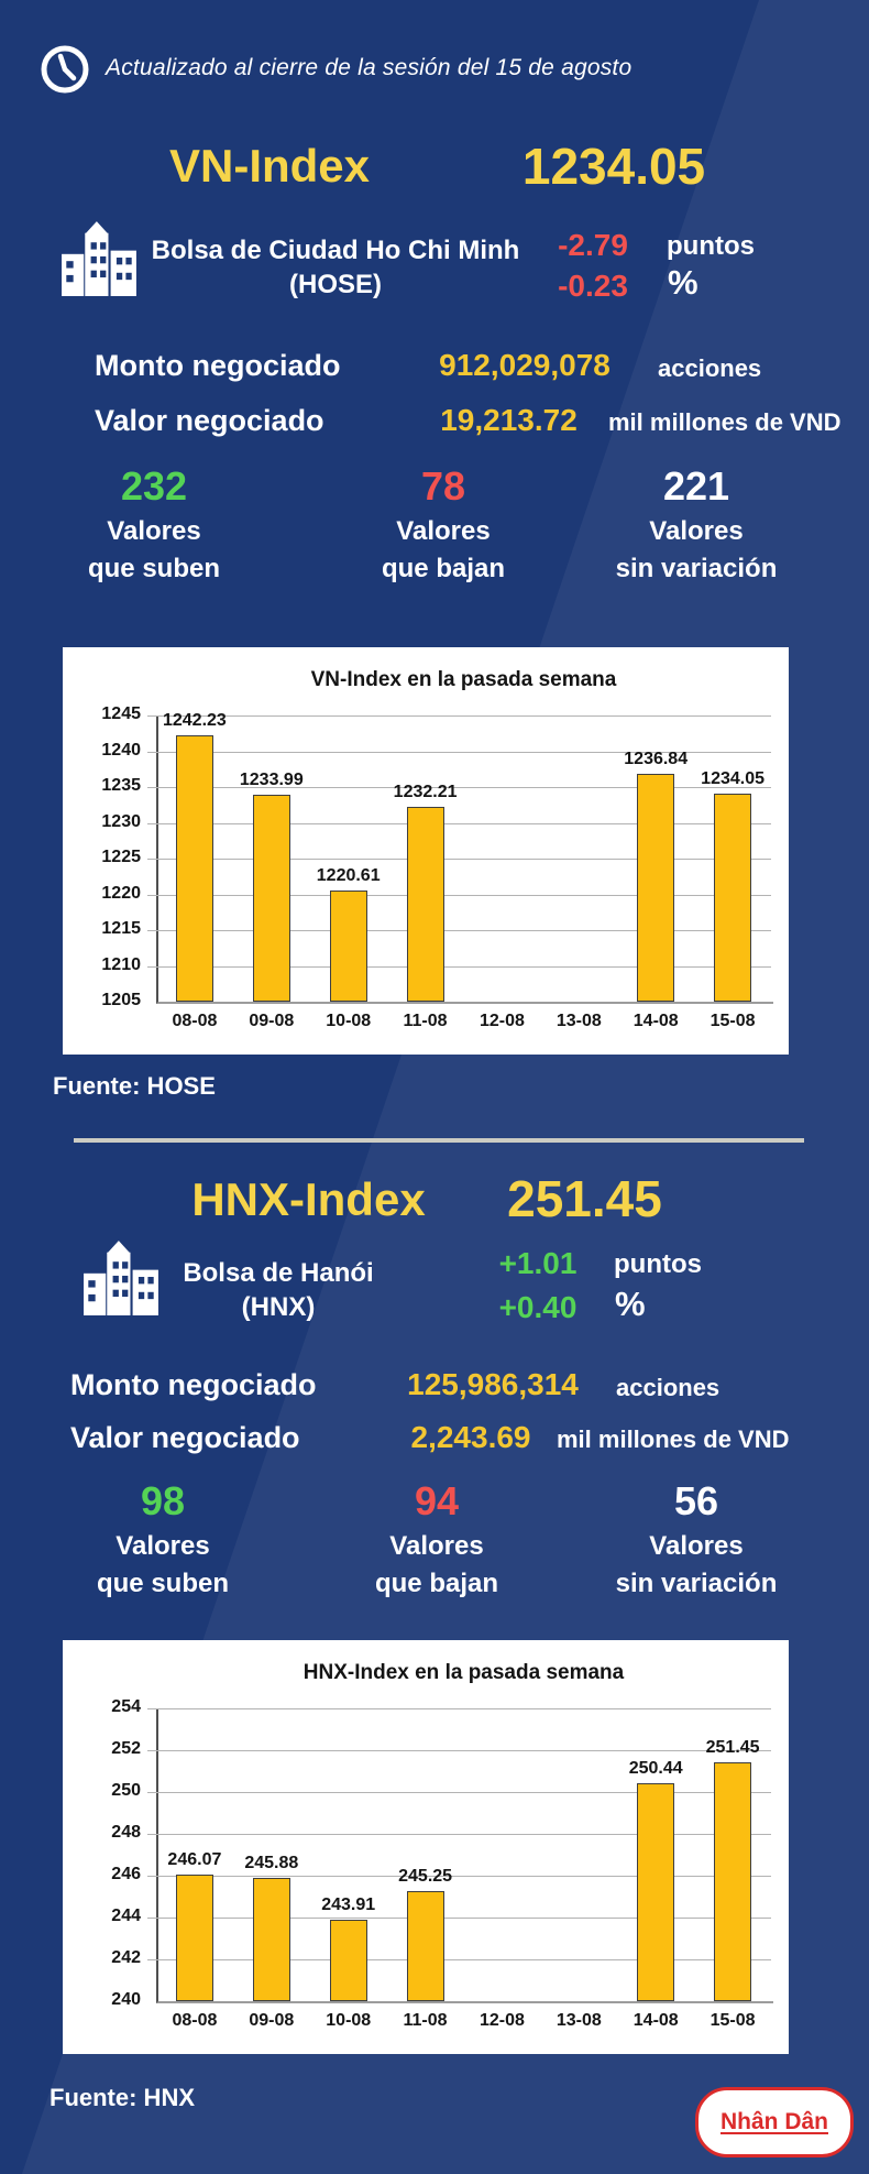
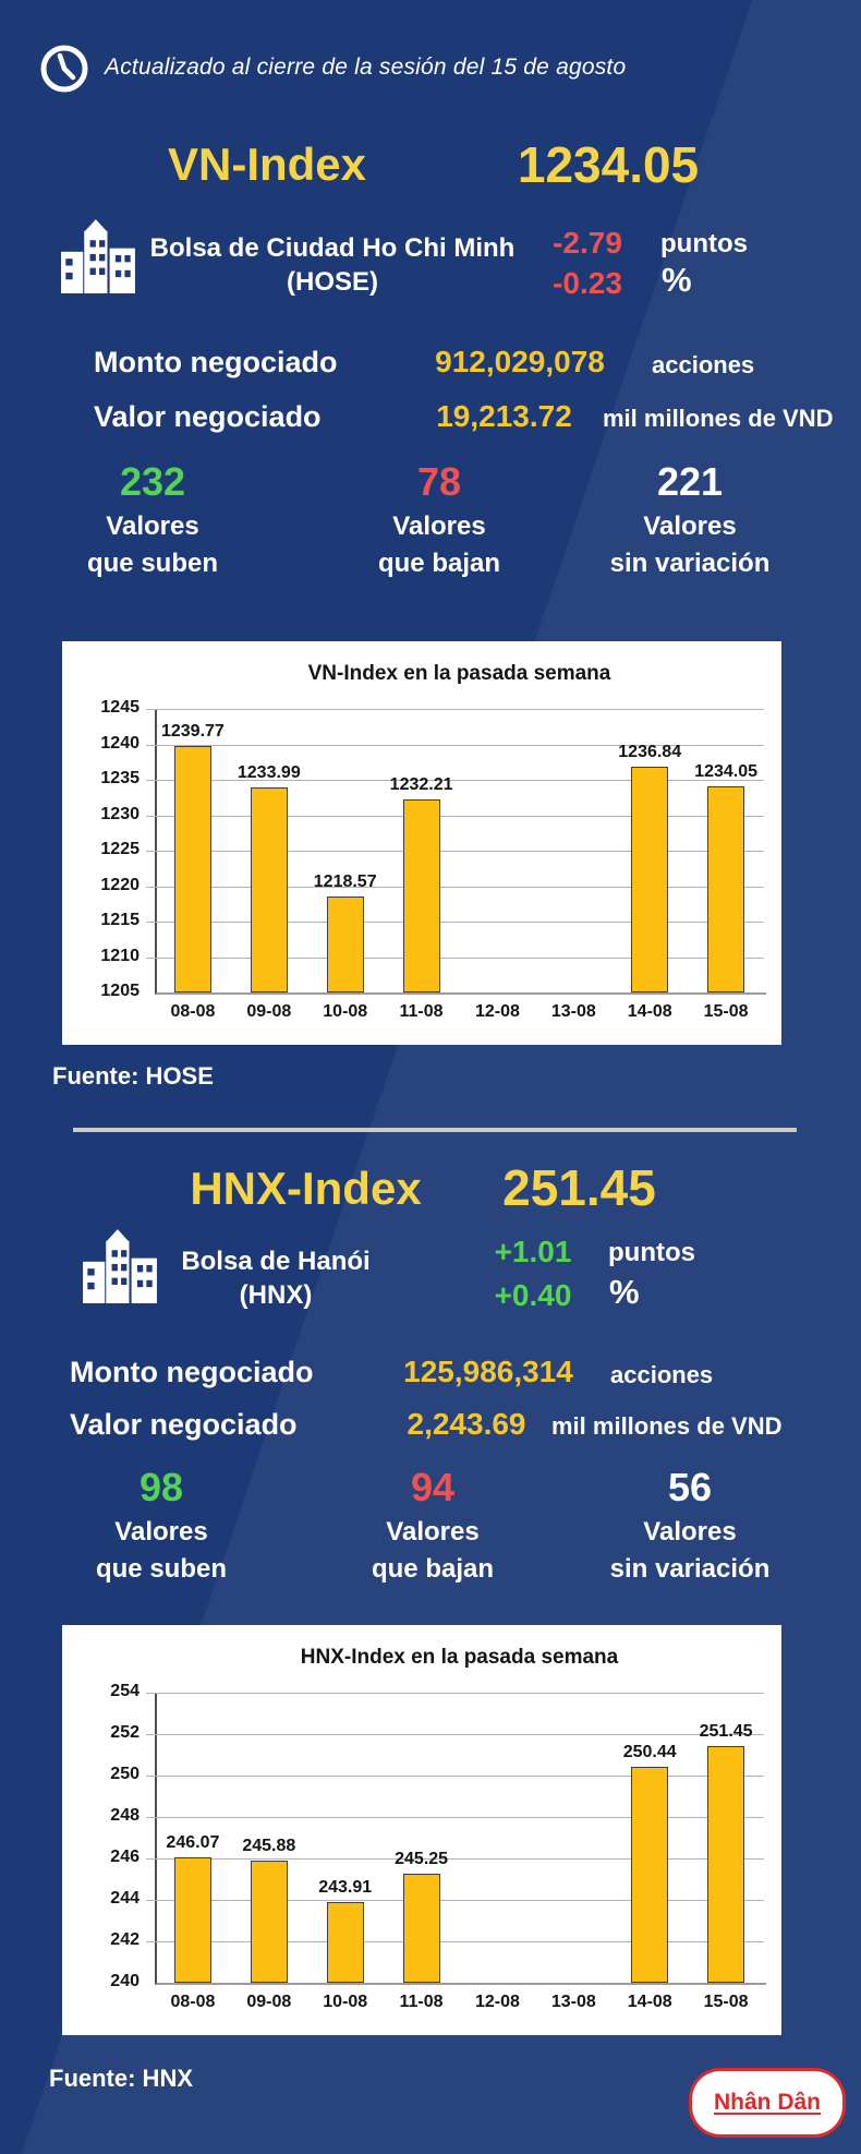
VN-Index en la pasada semana/08-08: 1242.23 -> 1239.77
VN-Index en la pasada semana/10-08: 1220.61 -> 1218.57
